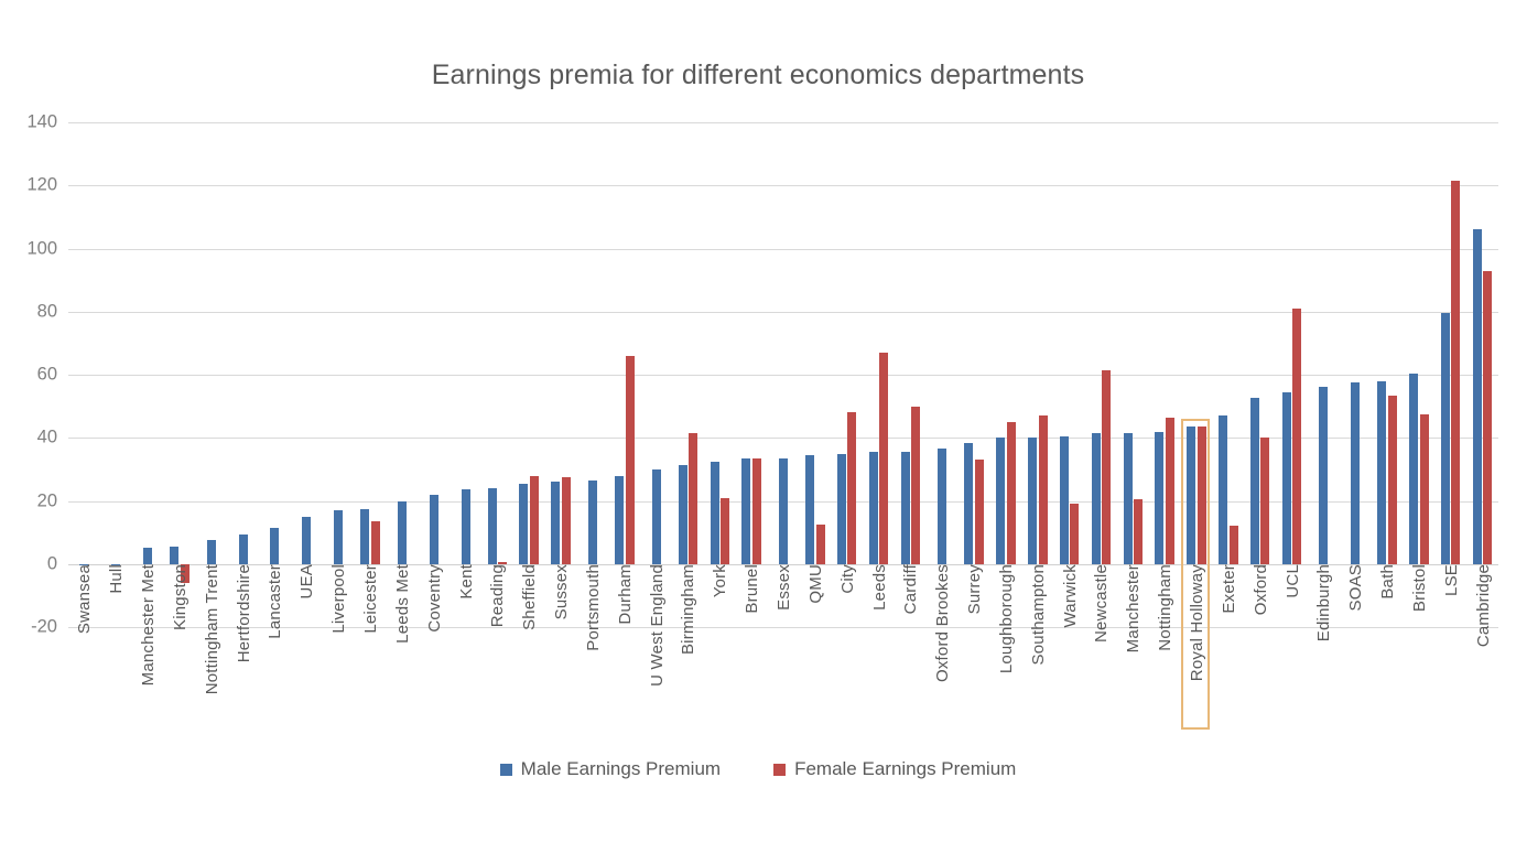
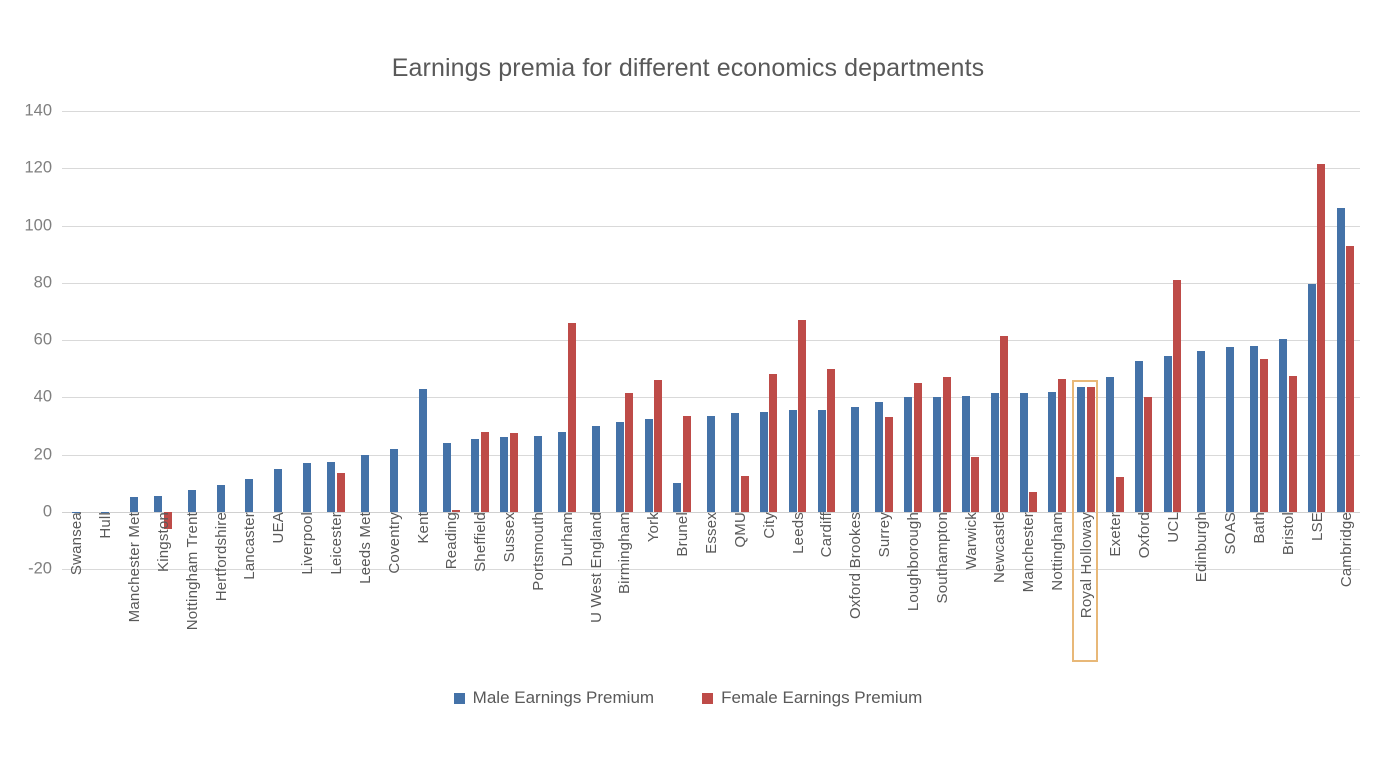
Male Earnings Premium/Kent: 24 -> 43
Female Earnings Premium/York: 21 -> 46
Male Earnings Premium/Brunel: 34 -> 10
Female Earnings Premium/Manchester: 20 -> 7
